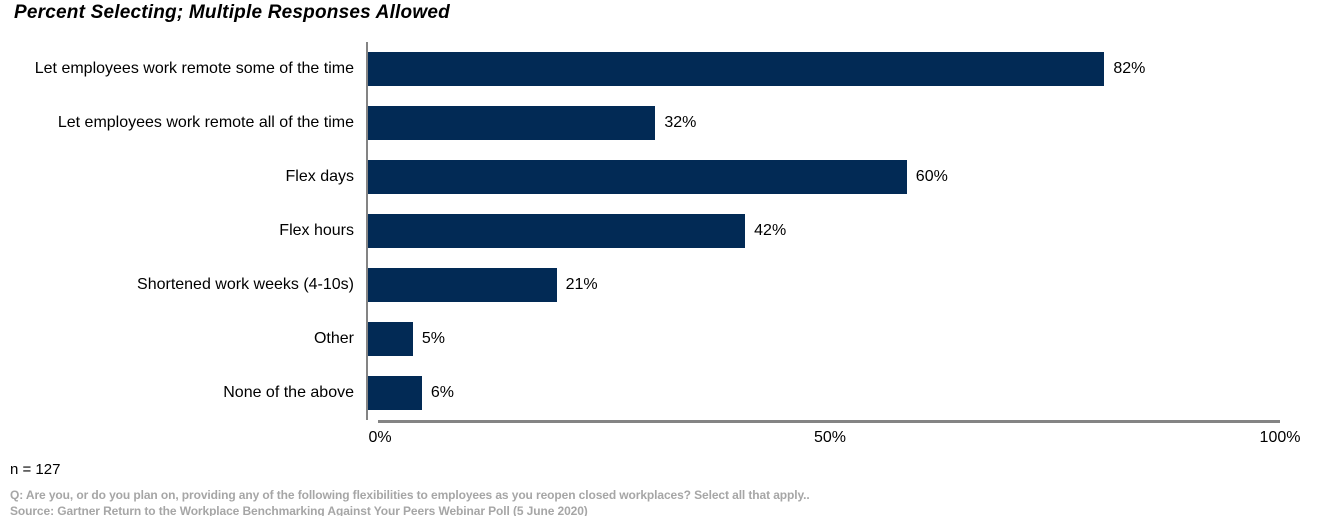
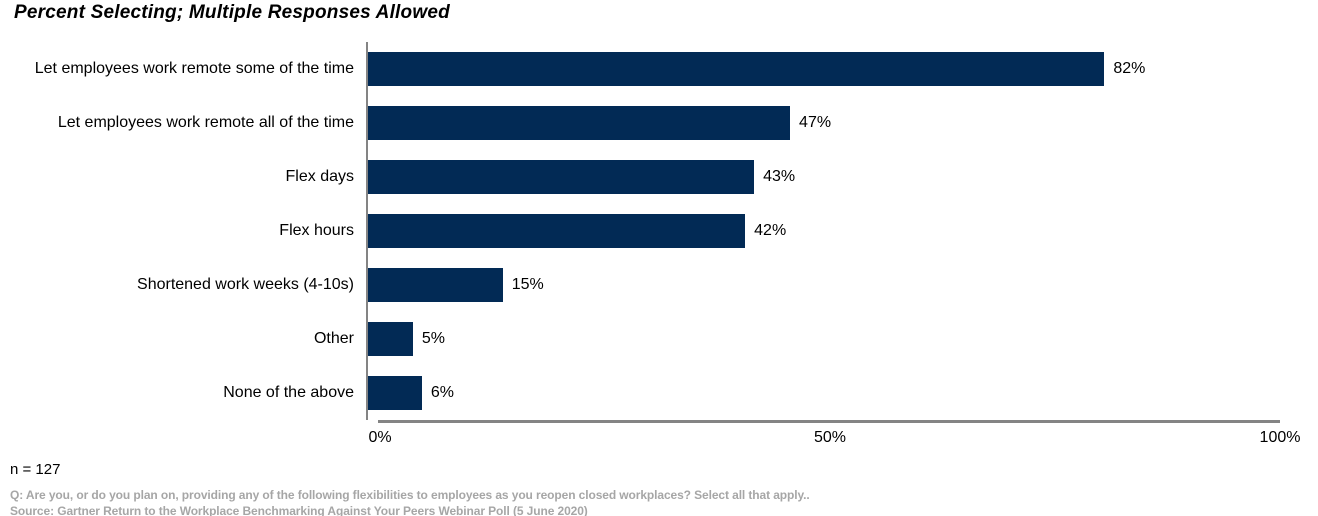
Let employees work remote all of the time: 32% -> 47%
Flex days: 60% -> 43%
Shortened work weeks (4-10s): 21% -> 15%
